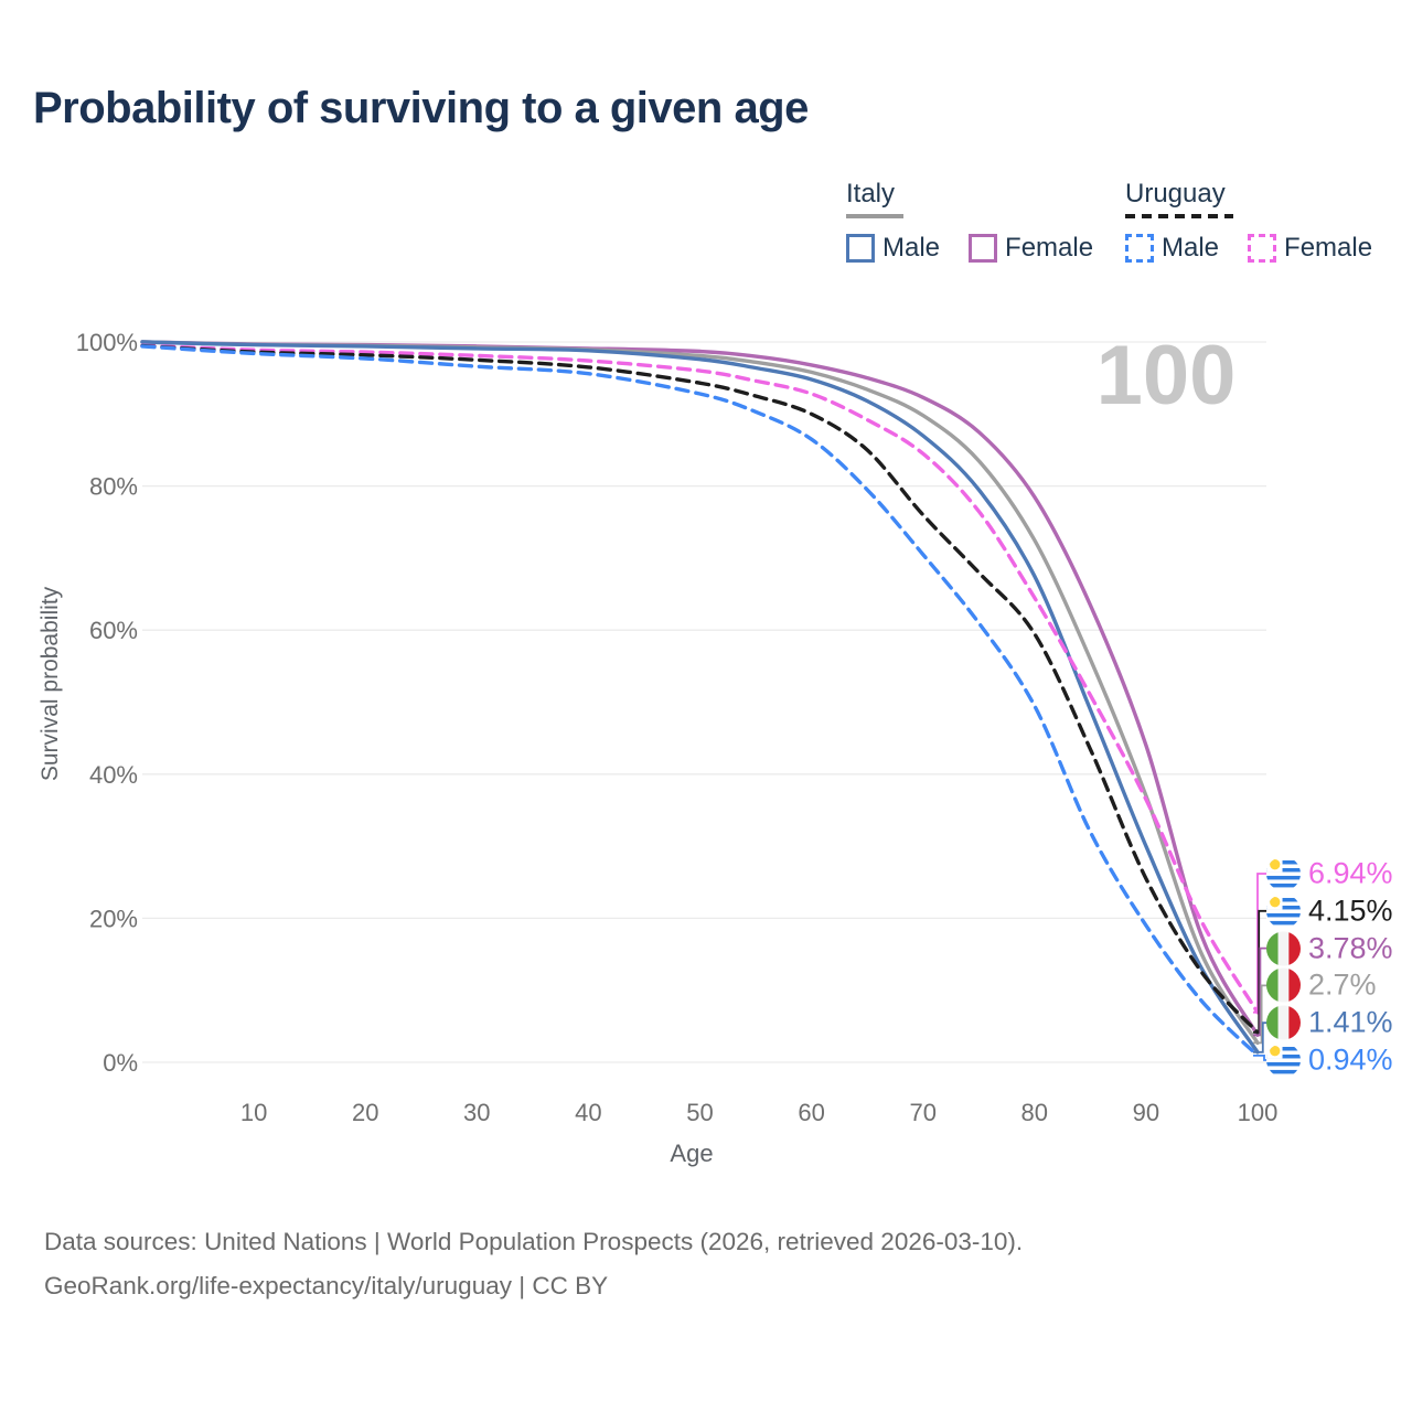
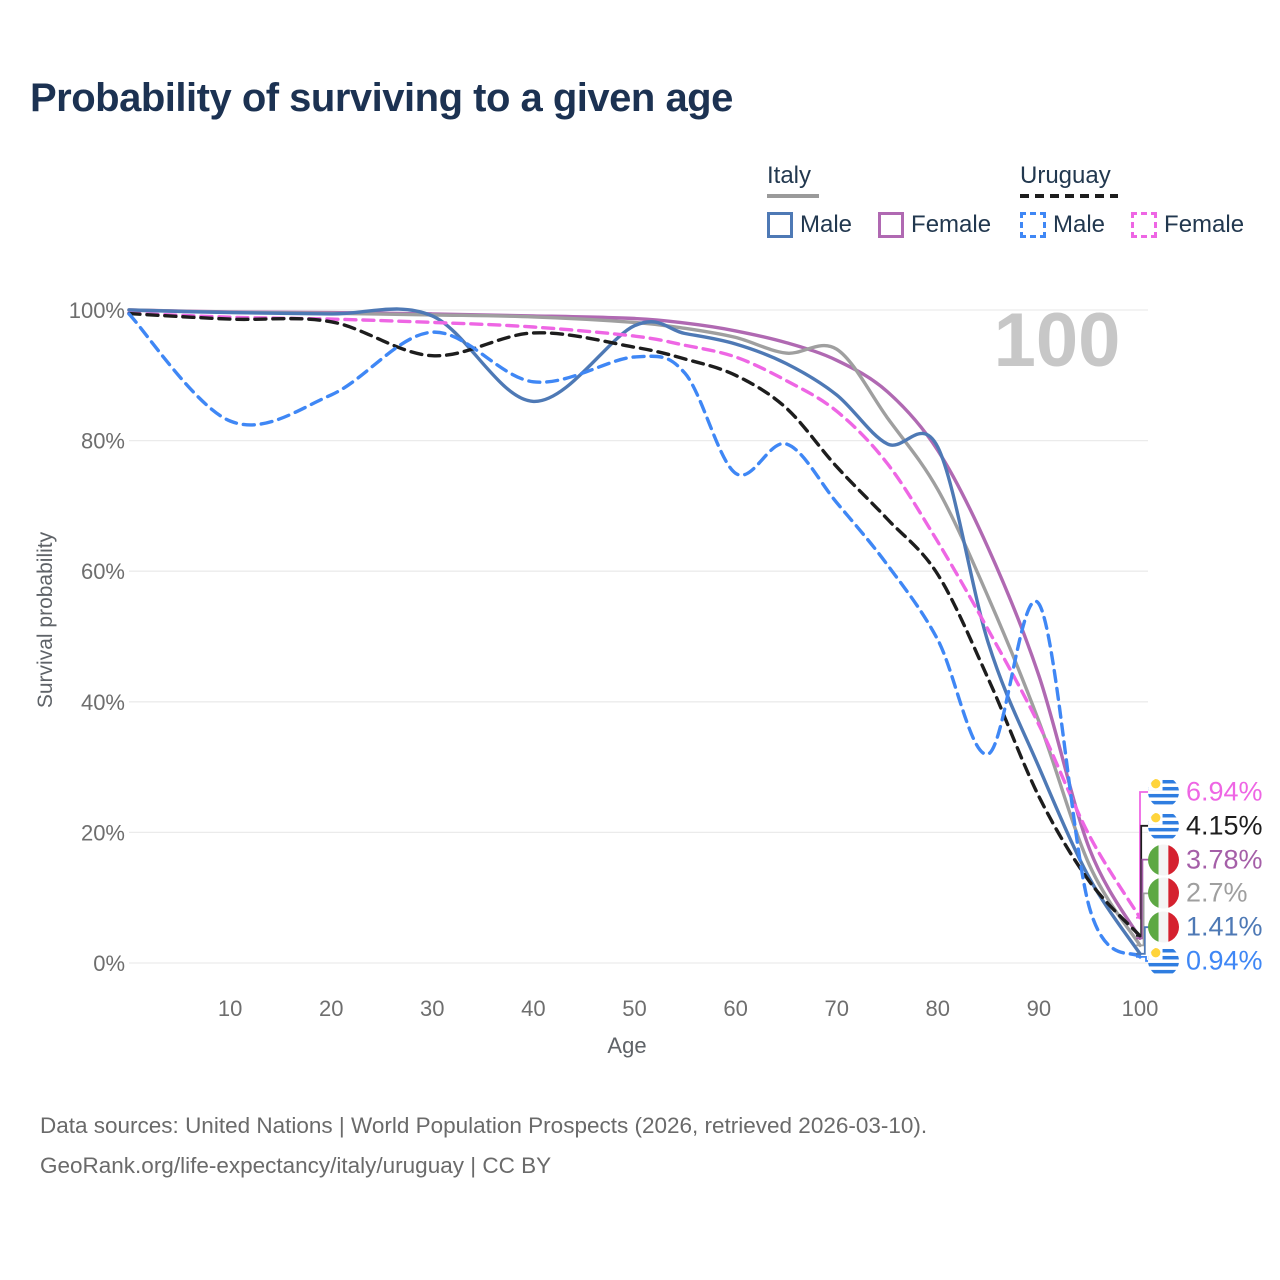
Uruguay Male/10: 98% -> 83%
Uruguay Male/20: 98% -> 87%
Uruguay/30: 98% -> 93%
Italy Male/40: 99% -> 86%
Uruguay Male/40: 96% -> 89%
Uruguay Male/60: 86% -> 75%
Italy/70: 90% -> 94%
Italy Male/80: 68% -> 79%
Uruguay Male/90: 19% -> 55%
